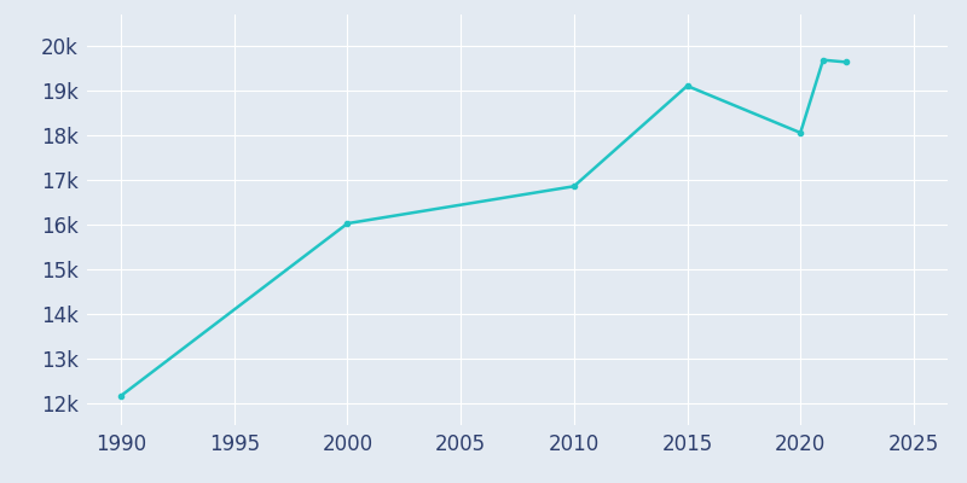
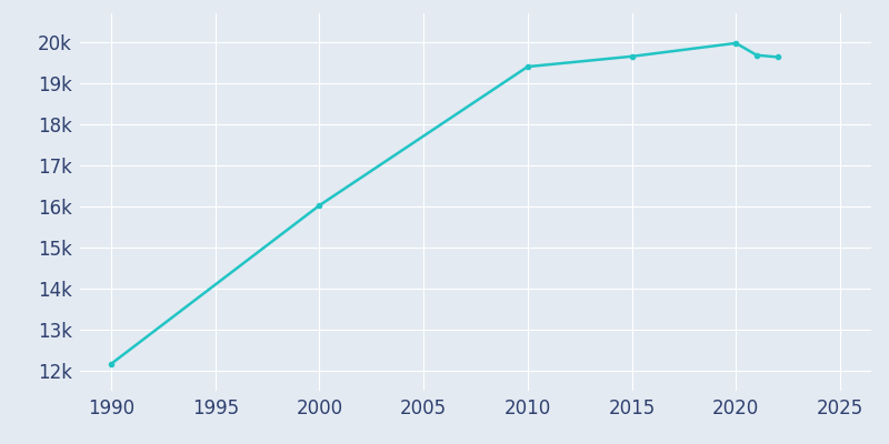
2010: 16.85k -> 19.40k
2015: 19.10k -> 19.65k
2020: 18.05k -> 19.97k
